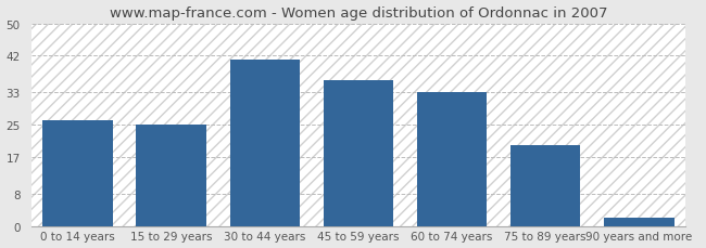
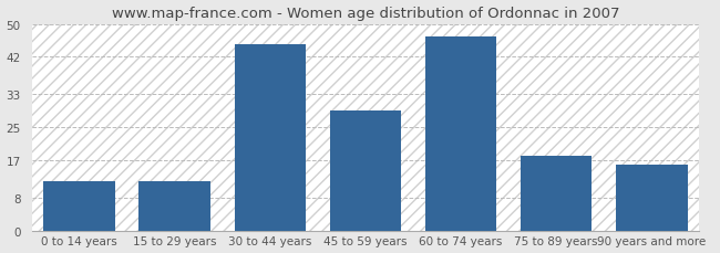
0 to 14 years: 26 -> 12
15 to 29 years: 25 -> 12
30 to 44 years: 41 -> 45
45 to 59 years: 36 -> 29
60 to 74 years: 33 -> 47
75 to 89 years: 20 -> 18
90 years and more: 2 -> 16
